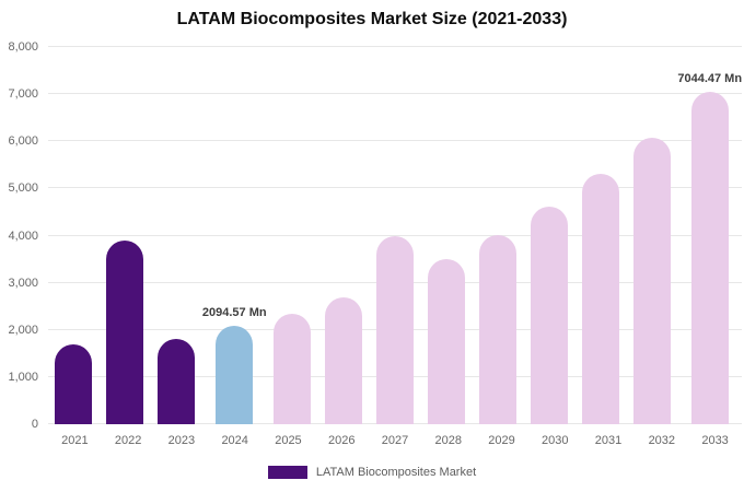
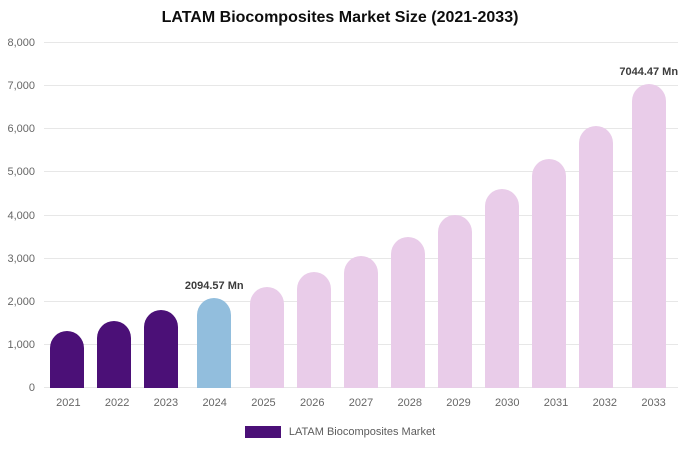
2021: 1700 -> 1300
2022: 3900 -> 1600
2027: 4000 -> 3100
